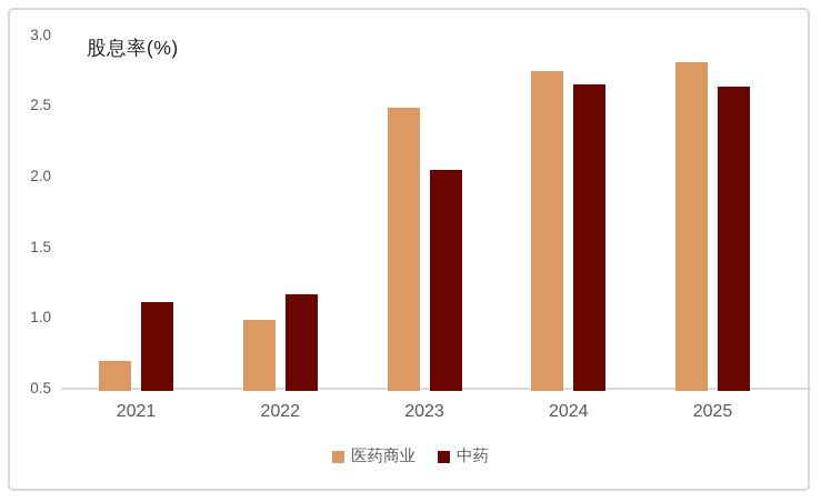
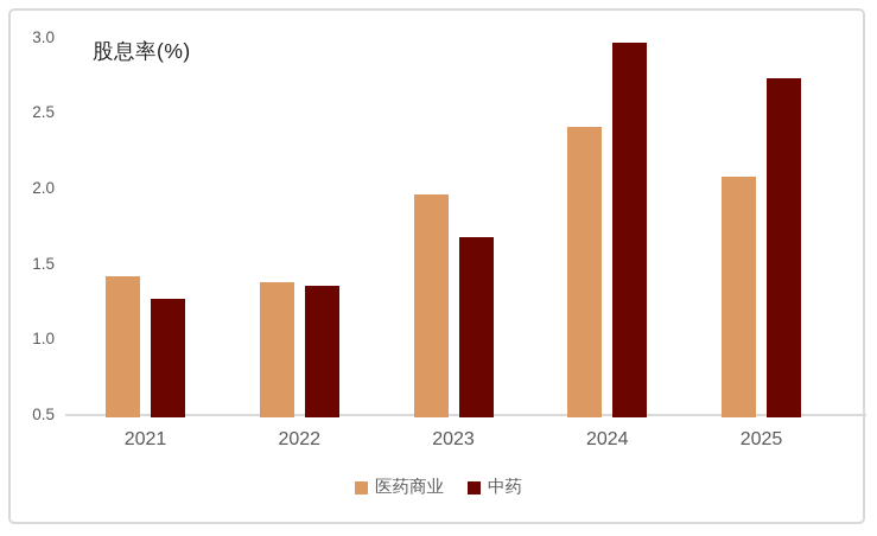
医药商业/2021: 0.70 -> 1.42
中药/2021: 1.11 -> 1.27
医药商业/2022: 0.99 -> 1.38
中药/2022: 1.17 -> 1.36
医药商业/2023: 2.49 -> 1.96
中药/2023: 2.05 -> 1.68
医药商业/2024: 2.75 -> 2.41
中药/2024: 2.65 -> 2.97
医药商业/2025: 2.81 -> 2.08
中药/2025: 2.64 -> 2.73
